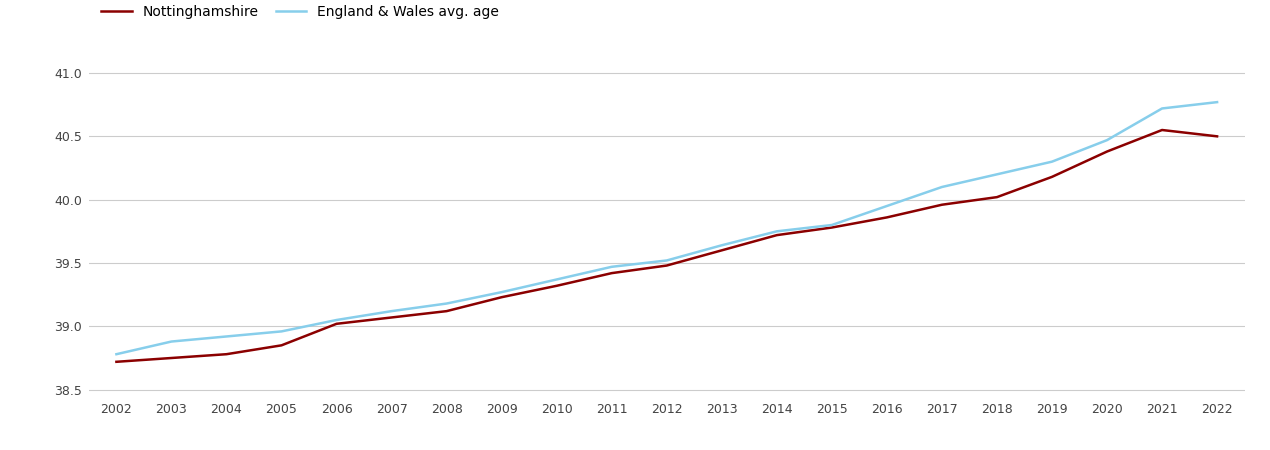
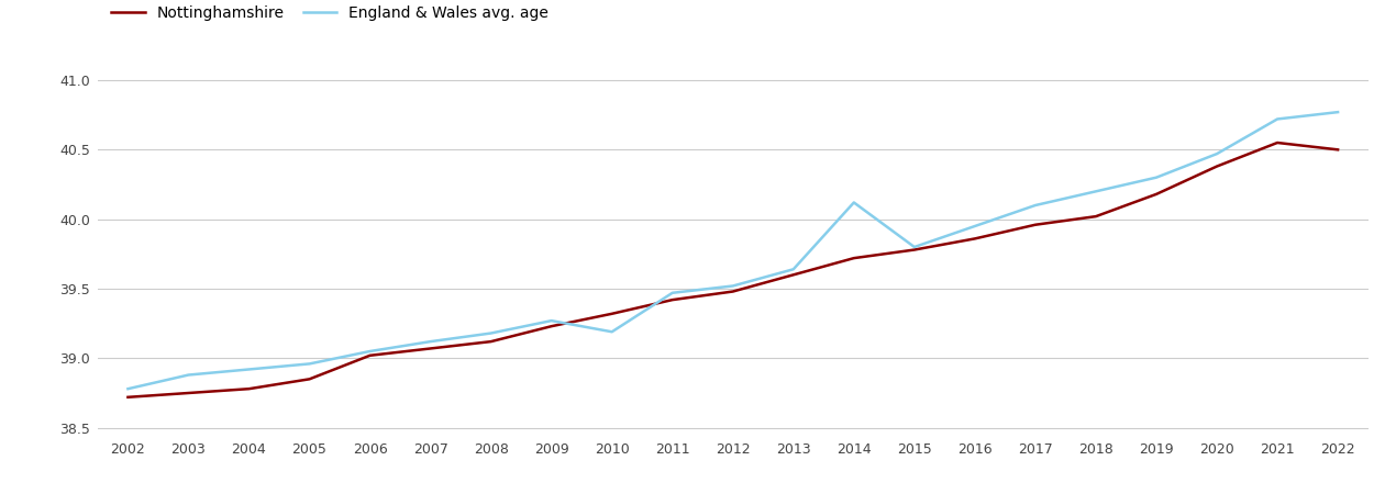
England & Wales avg. age/2010: 39.37 -> 39.19
England & Wales avg. age/2014: 39.75 -> 40.12
